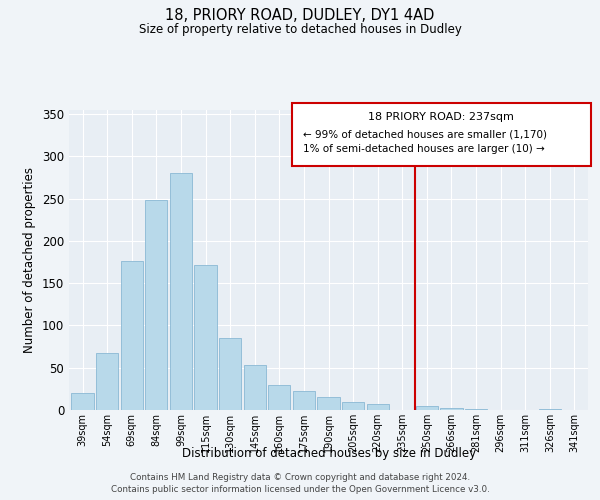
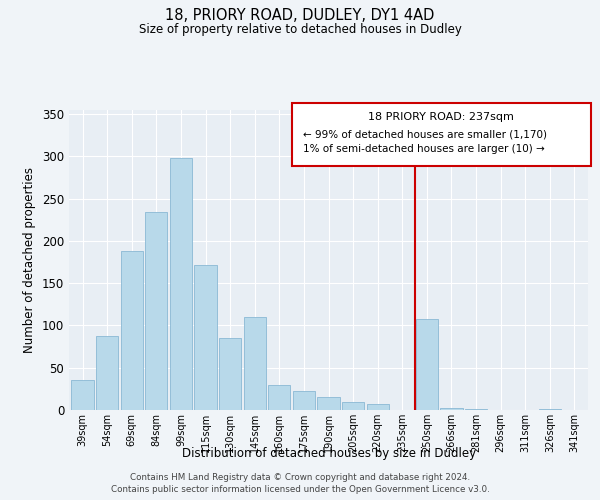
39sqm: 20 -> 36
54sqm: 67 -> 88
69sqm: 176 -> 188
84sqm: 249 -> 234
99sqm: 281 -> 298
145sqm: 53 -> 110
250sqm: 5 -> 108
